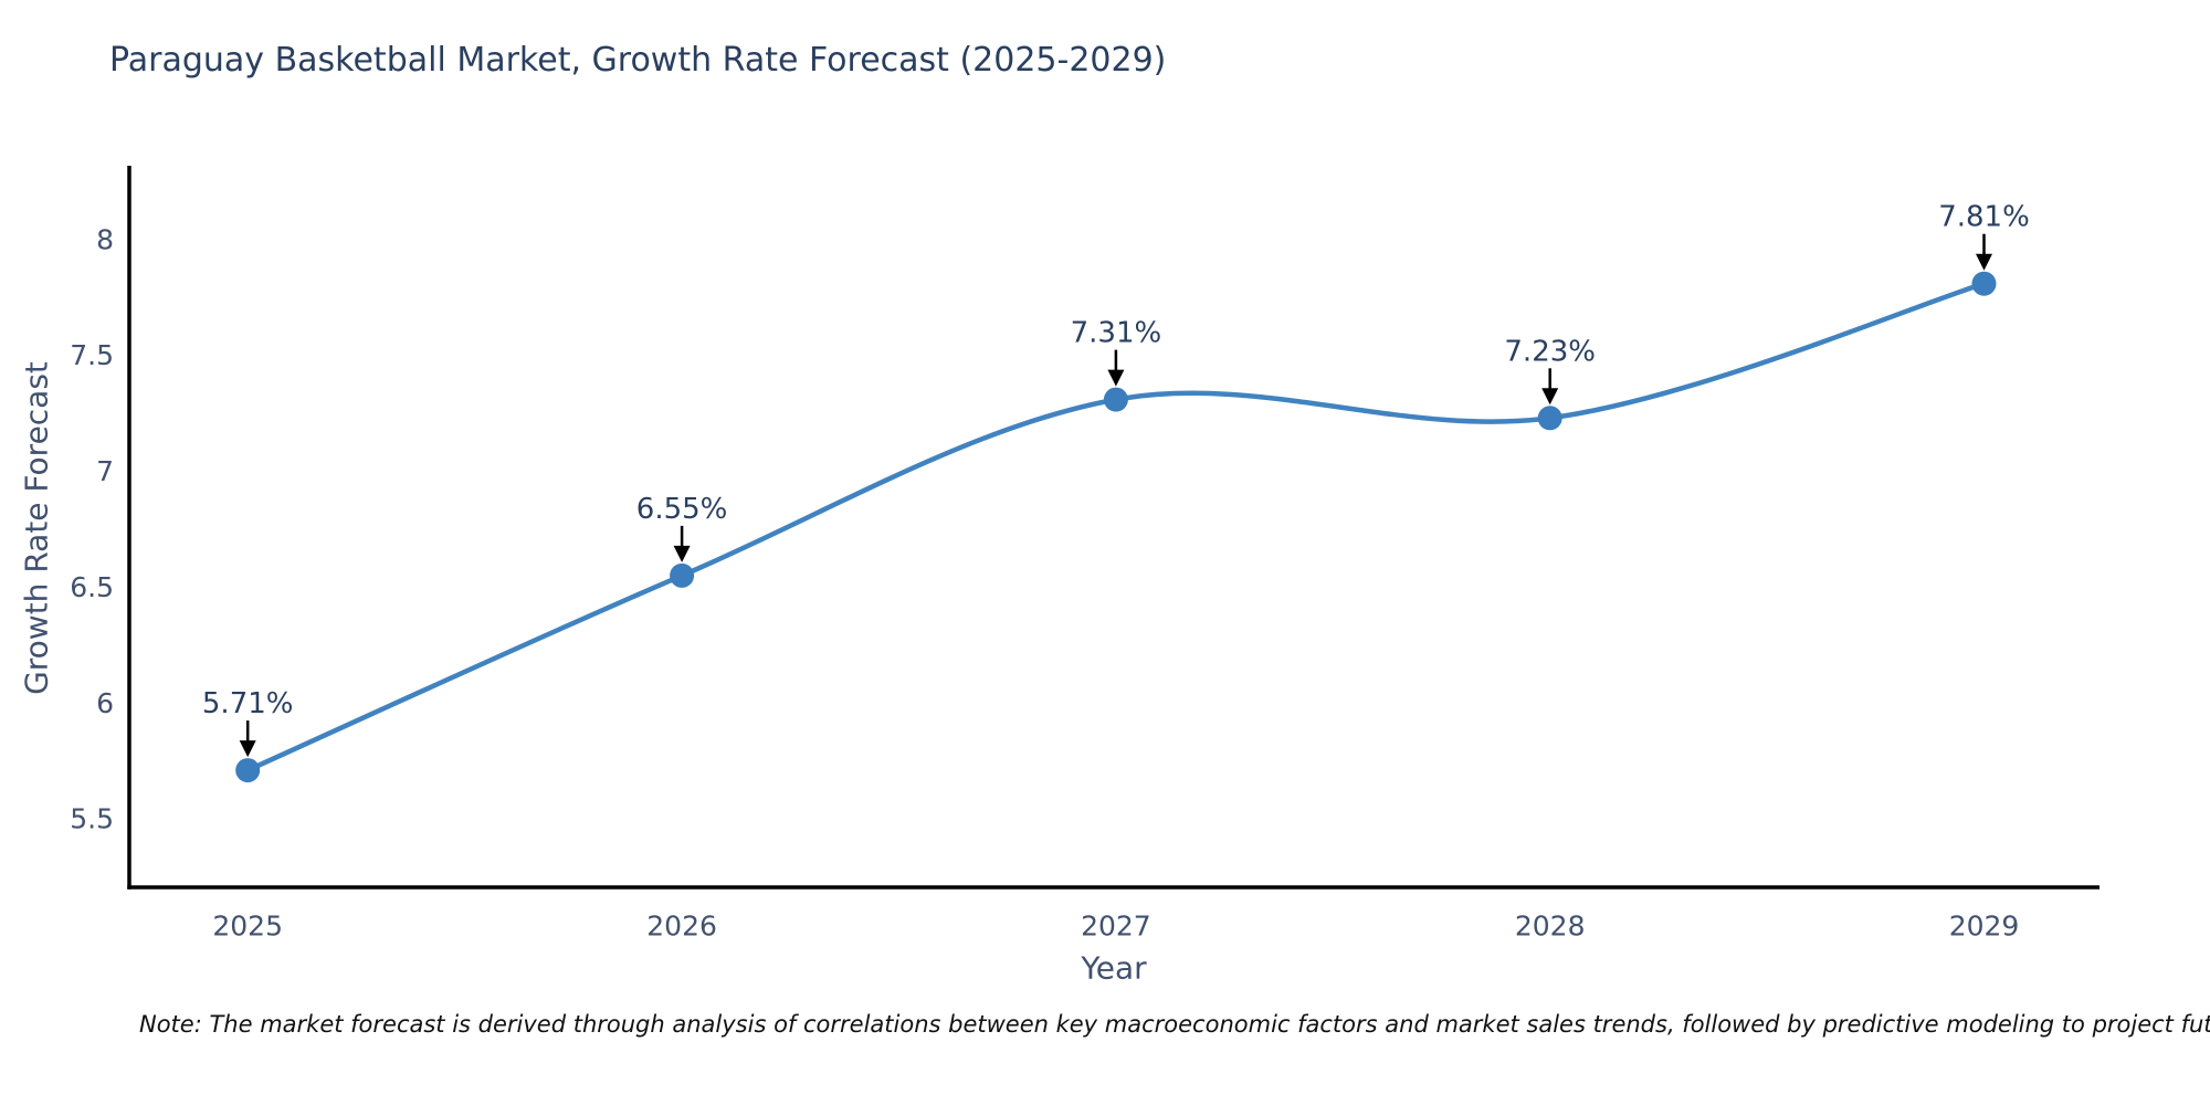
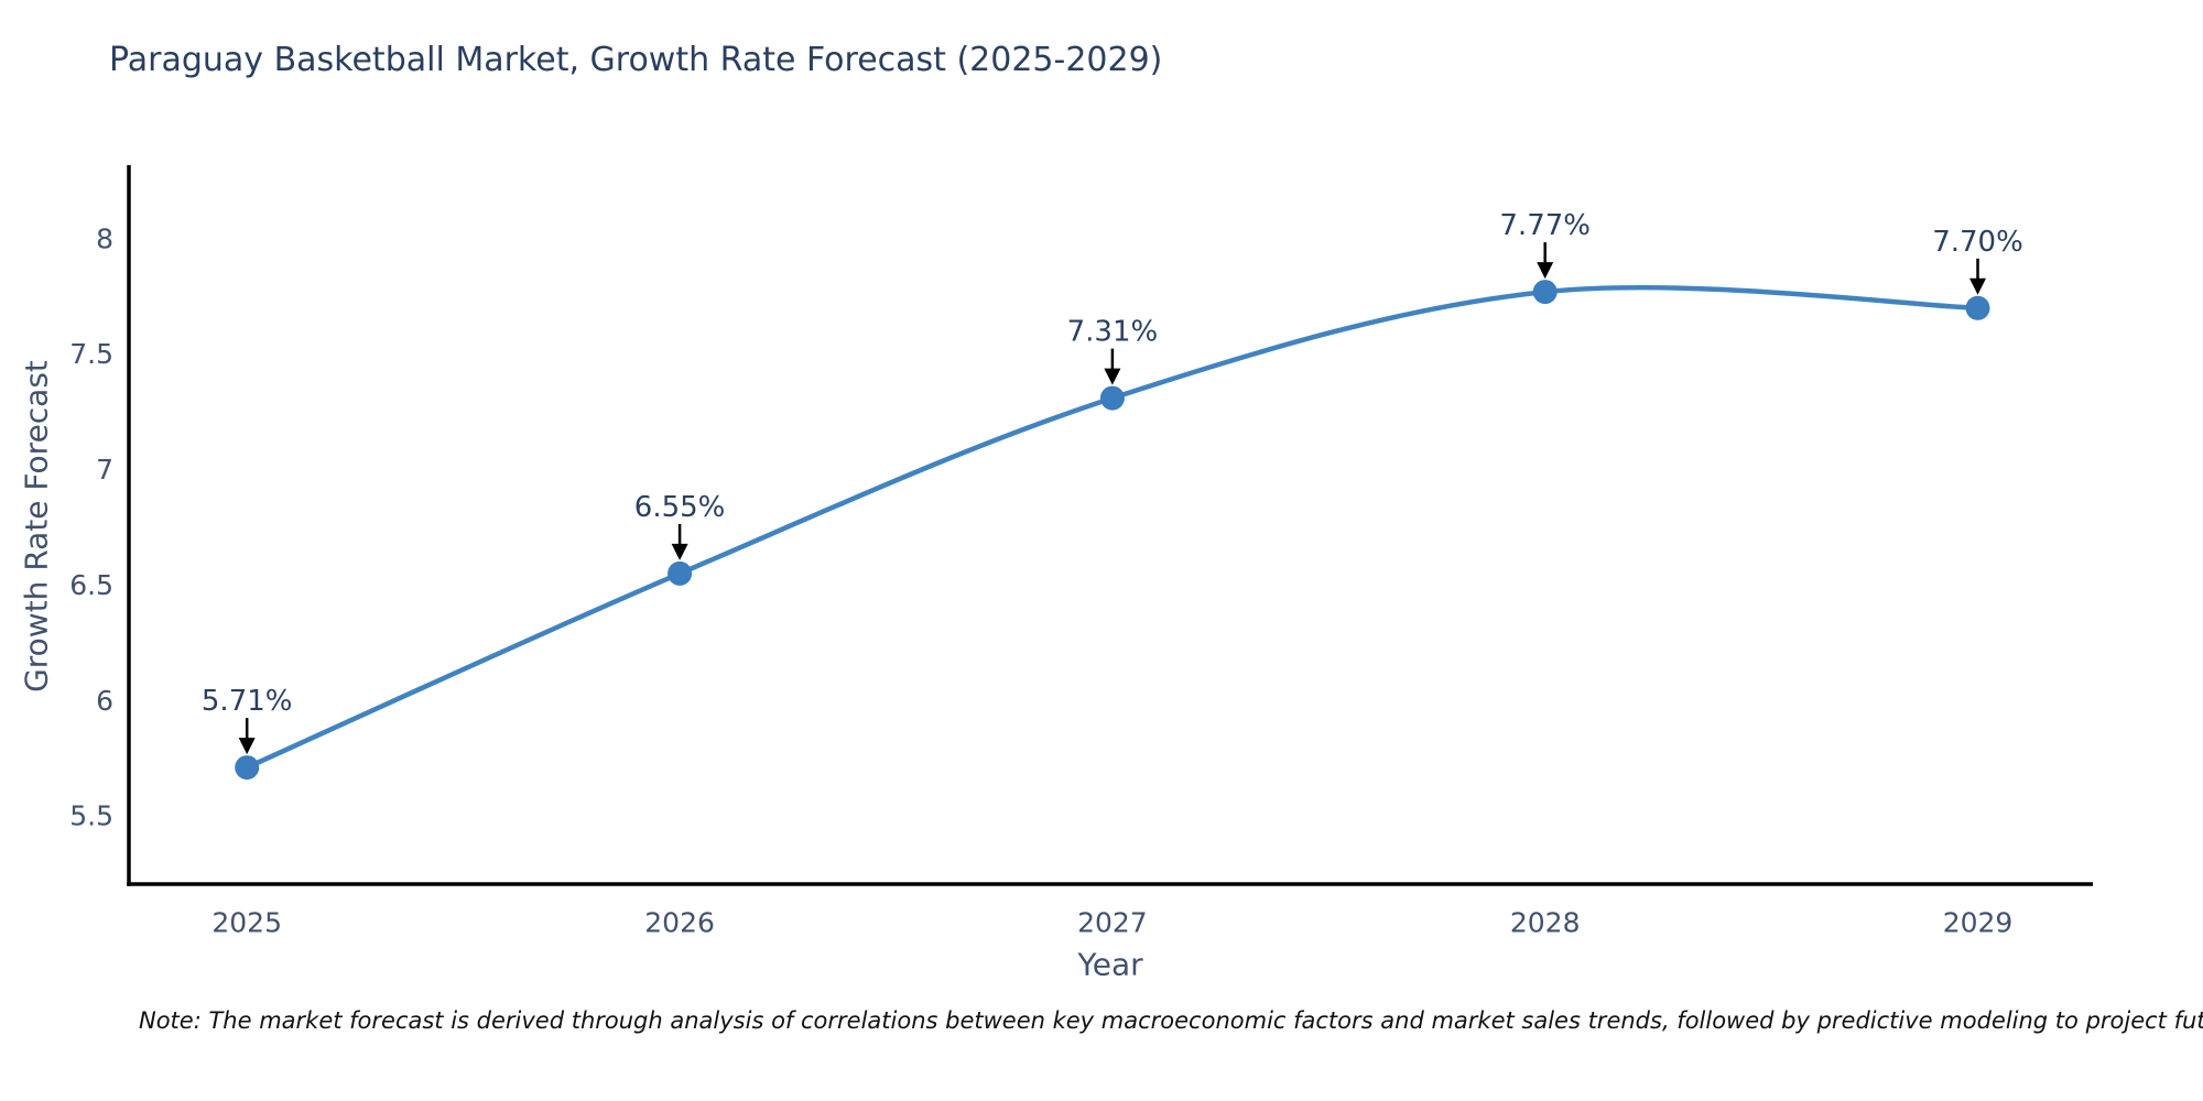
2028: 7.23% -> 7.77%
2029: 7.81% -> 7.70%
